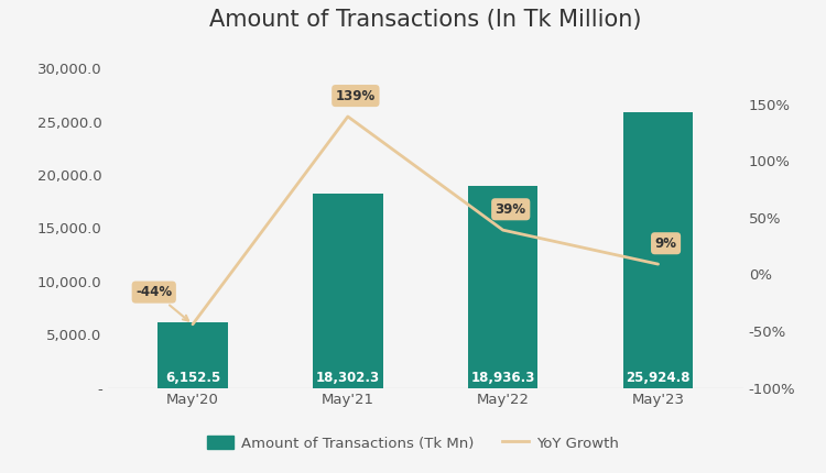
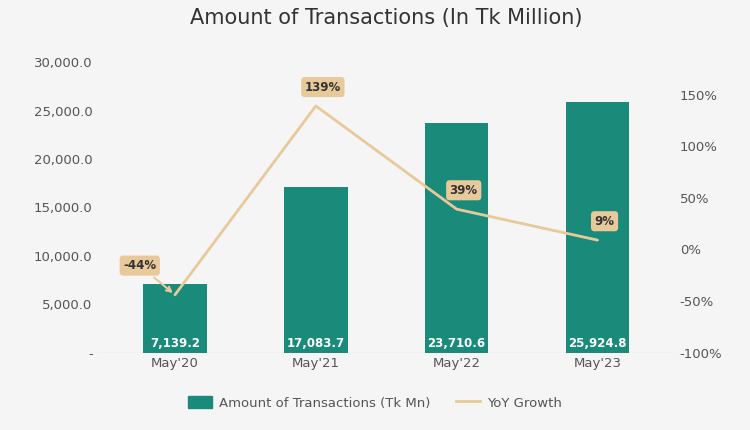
Amount of Transactions (Tk Mn)/May'20: 6,152.5 -> 7,139.2
Amount of Transactions (Tk Mn)/May'21: 18,302.3 -> 17,083.7
Amount of Transactions (Tk Mn)/May'22: 18,936.3 -> 23,710.6
